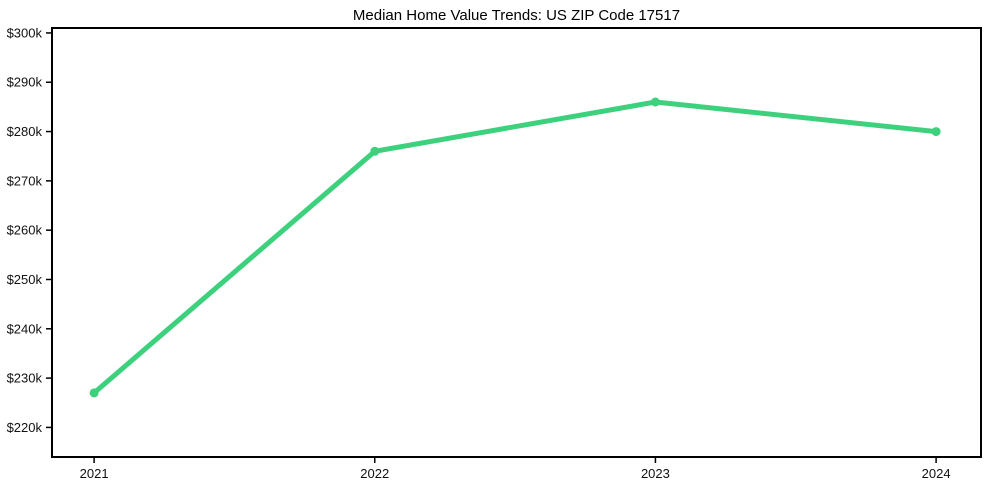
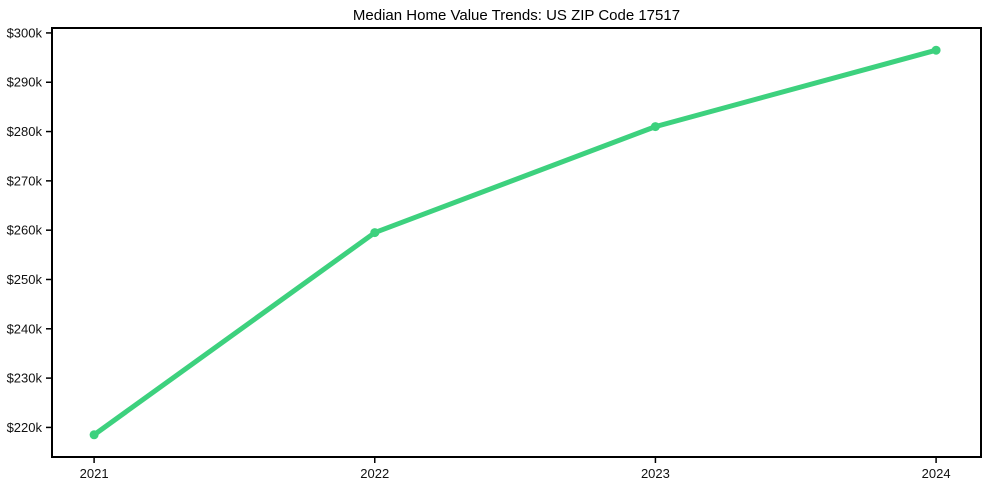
2021: $227k -> $218k
2022: $276k -> $260k
2023: $286k -> $281k
2024: $280k -> $296k
